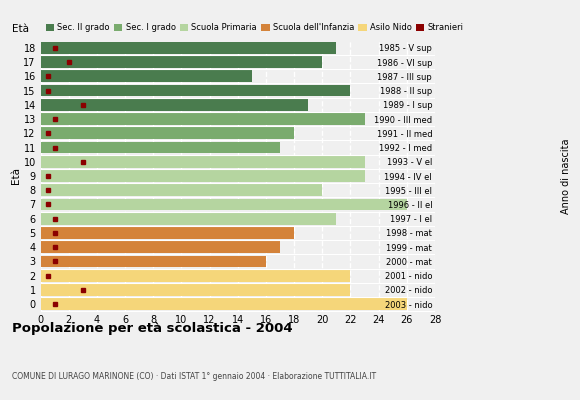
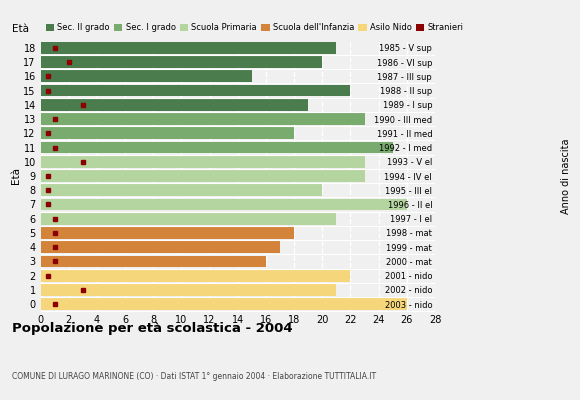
11: 17 -> 25
1: 22 -> 21
